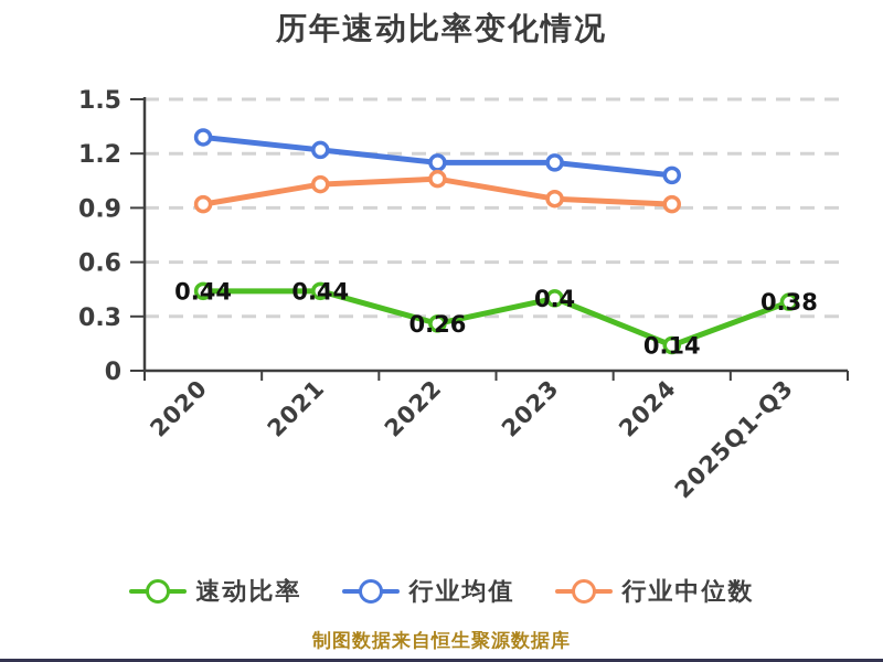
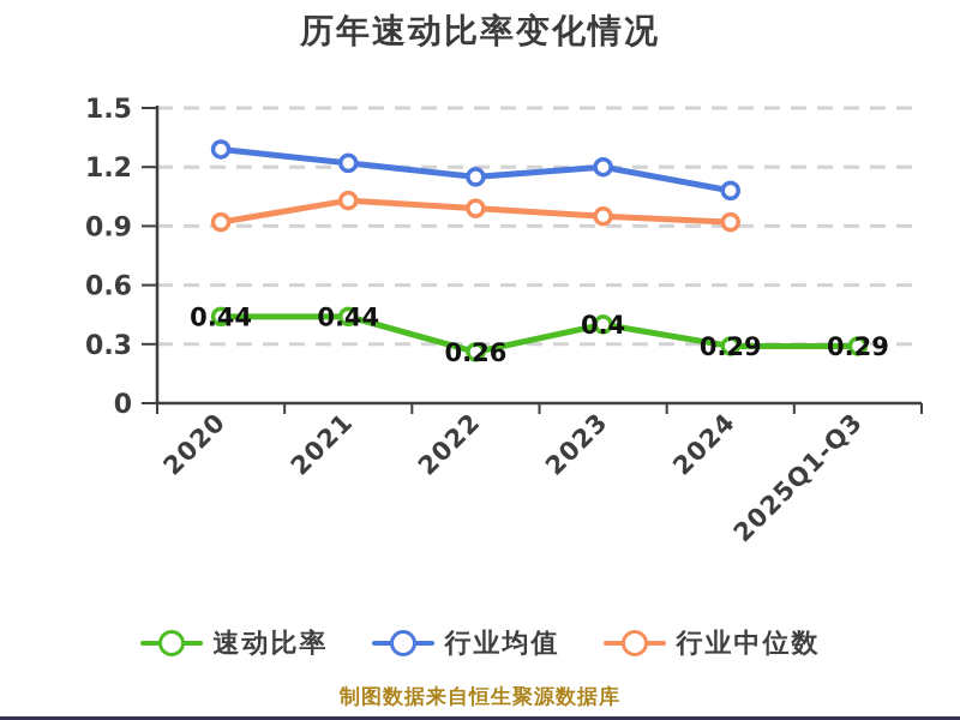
行业中位数/2022: 1.06 -> 0.99
行业均值/2023: 1.15 -> 1.20
速动比率/2024: 0.14 -> 0.29
速动比率/2025Q1-Q3: 0.38 -> 0.29
